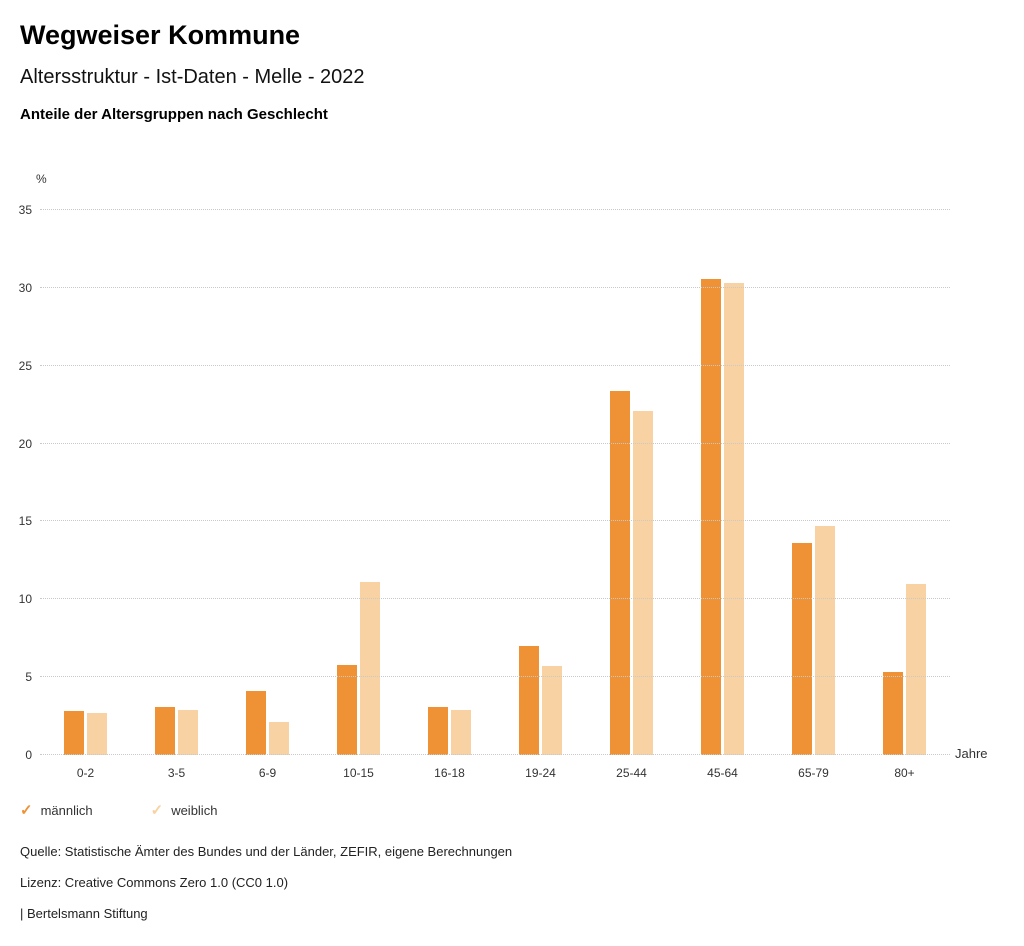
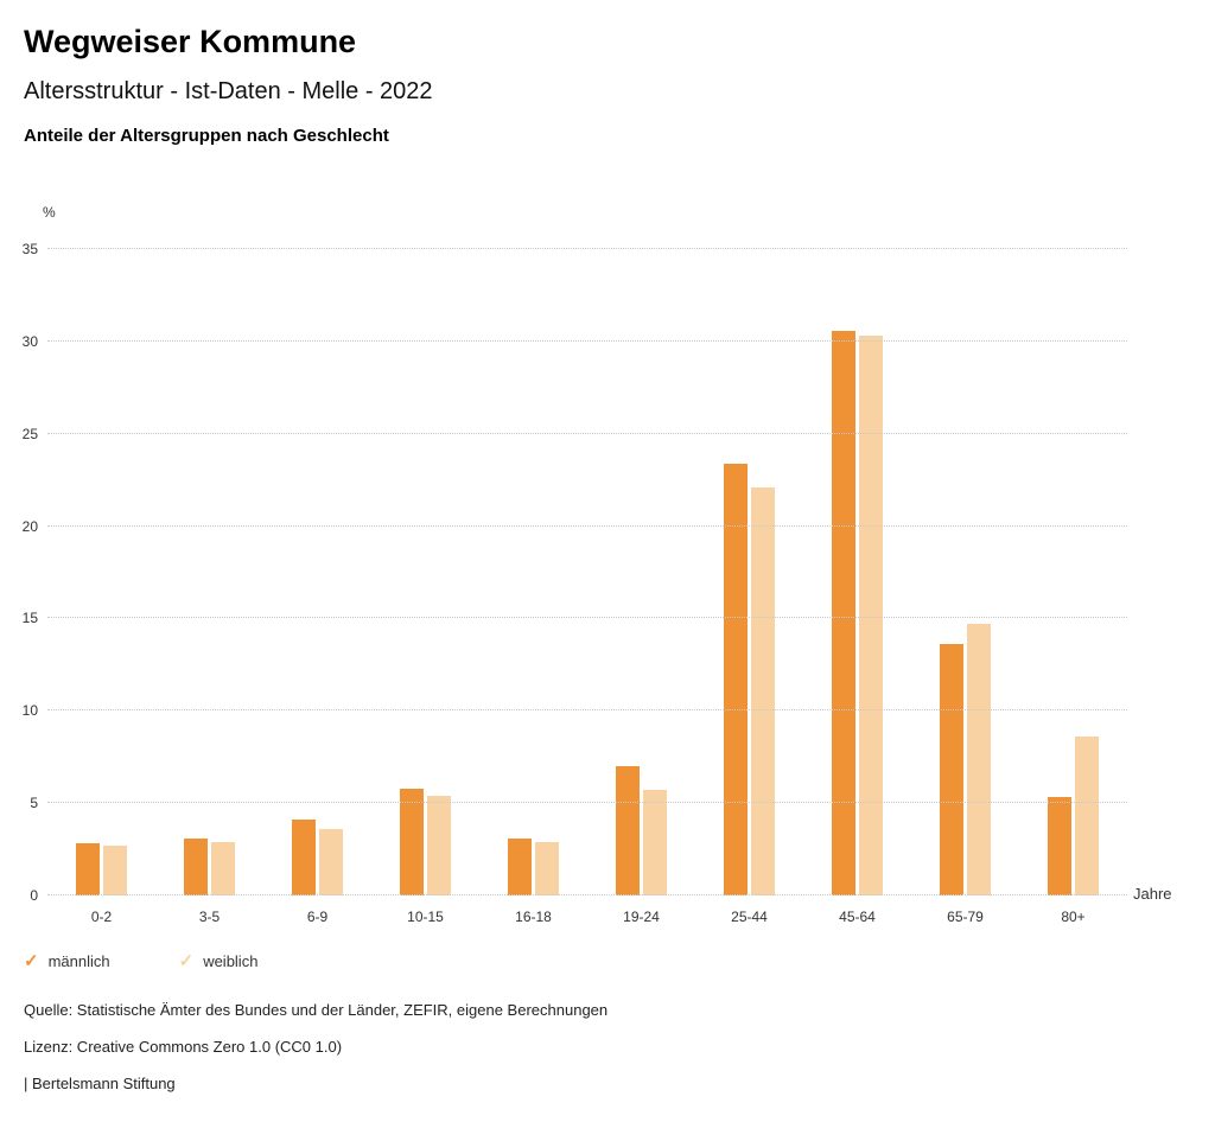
weiblich/6-9: 2.1 -> 3.6
weiblich/10-15: 11.1 -> 5.4
weiblich/80+: 11.0 -> 8.6
